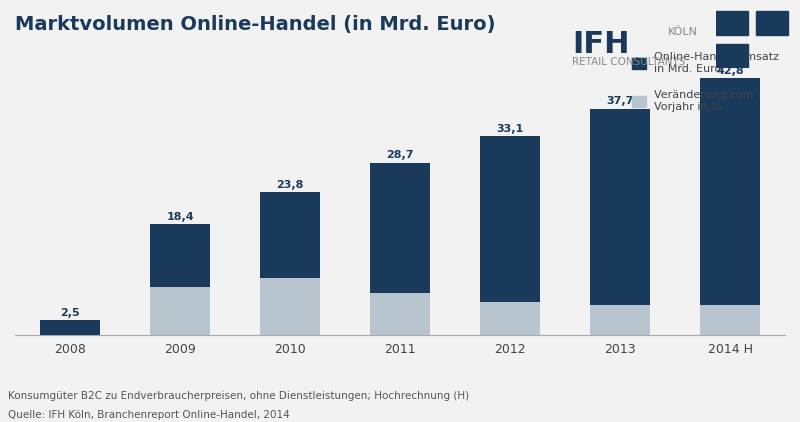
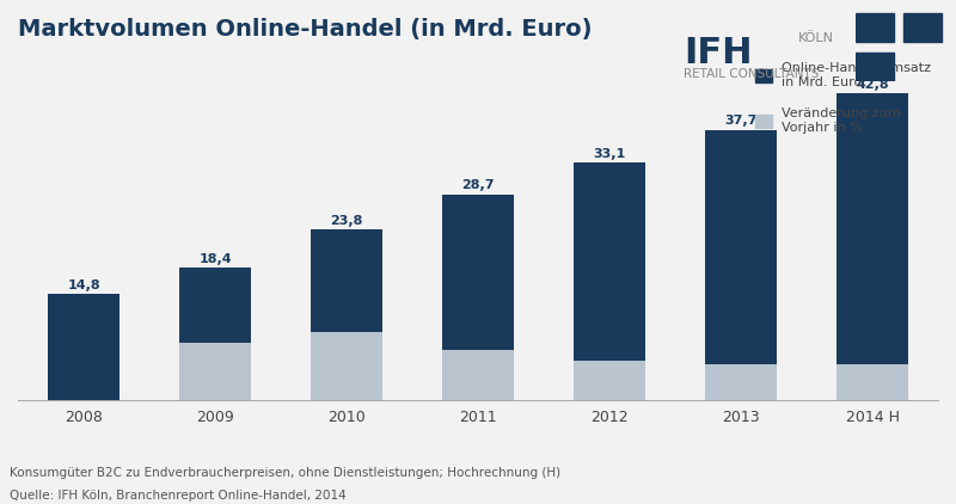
Online-Handel Umsatz in Mrd. Euro/2008: 2,5 -> 14,8
